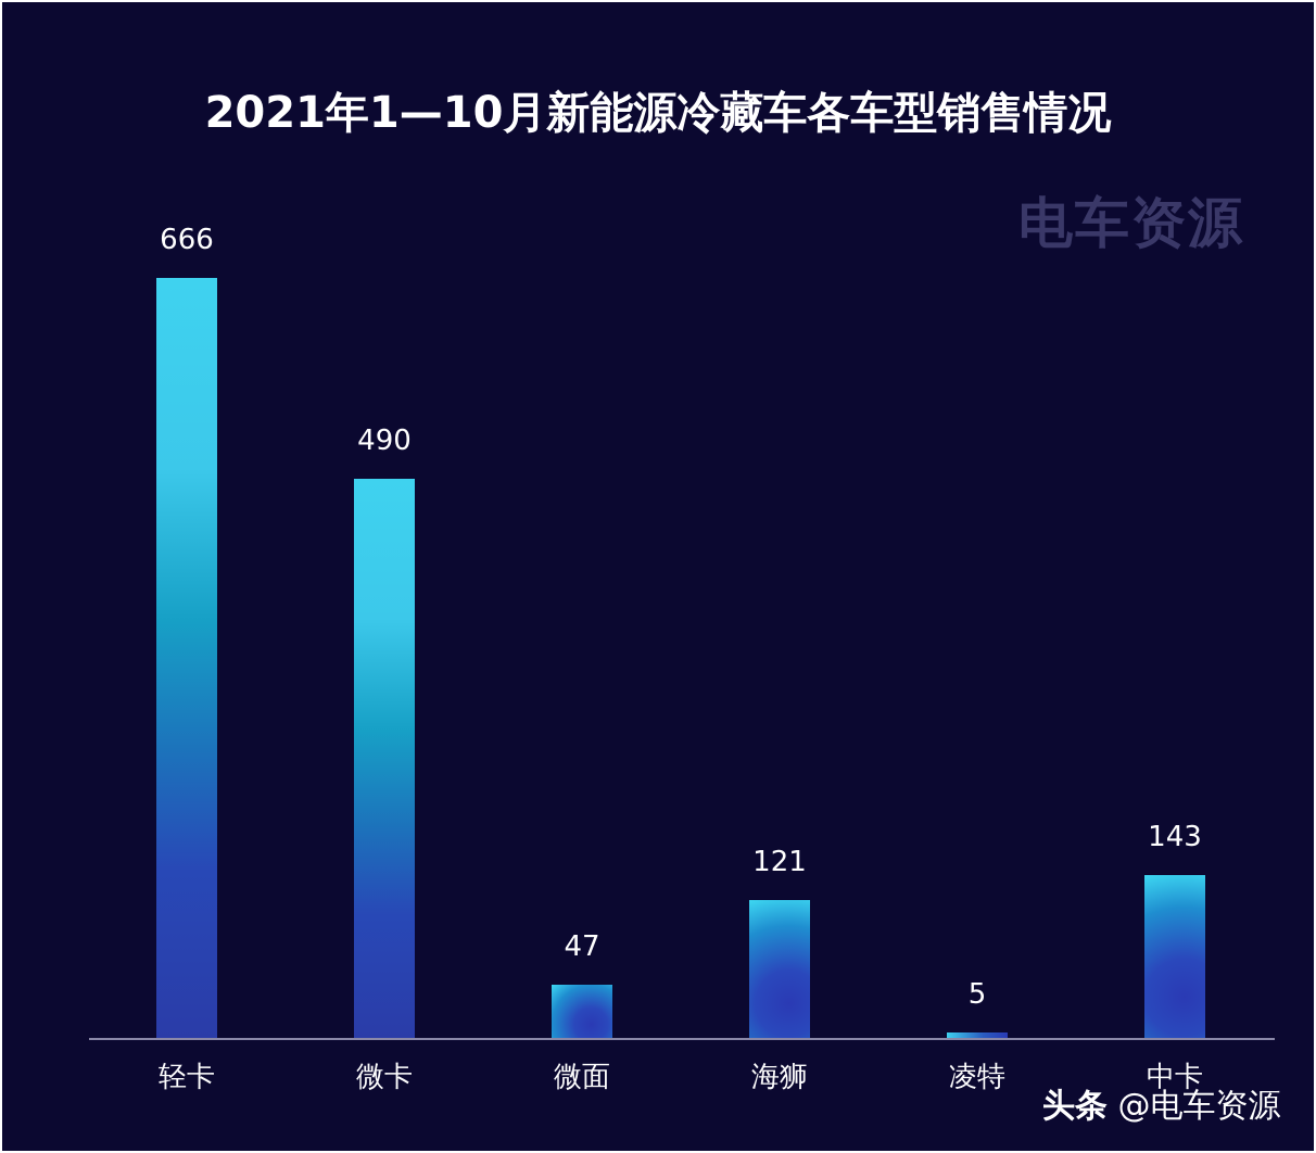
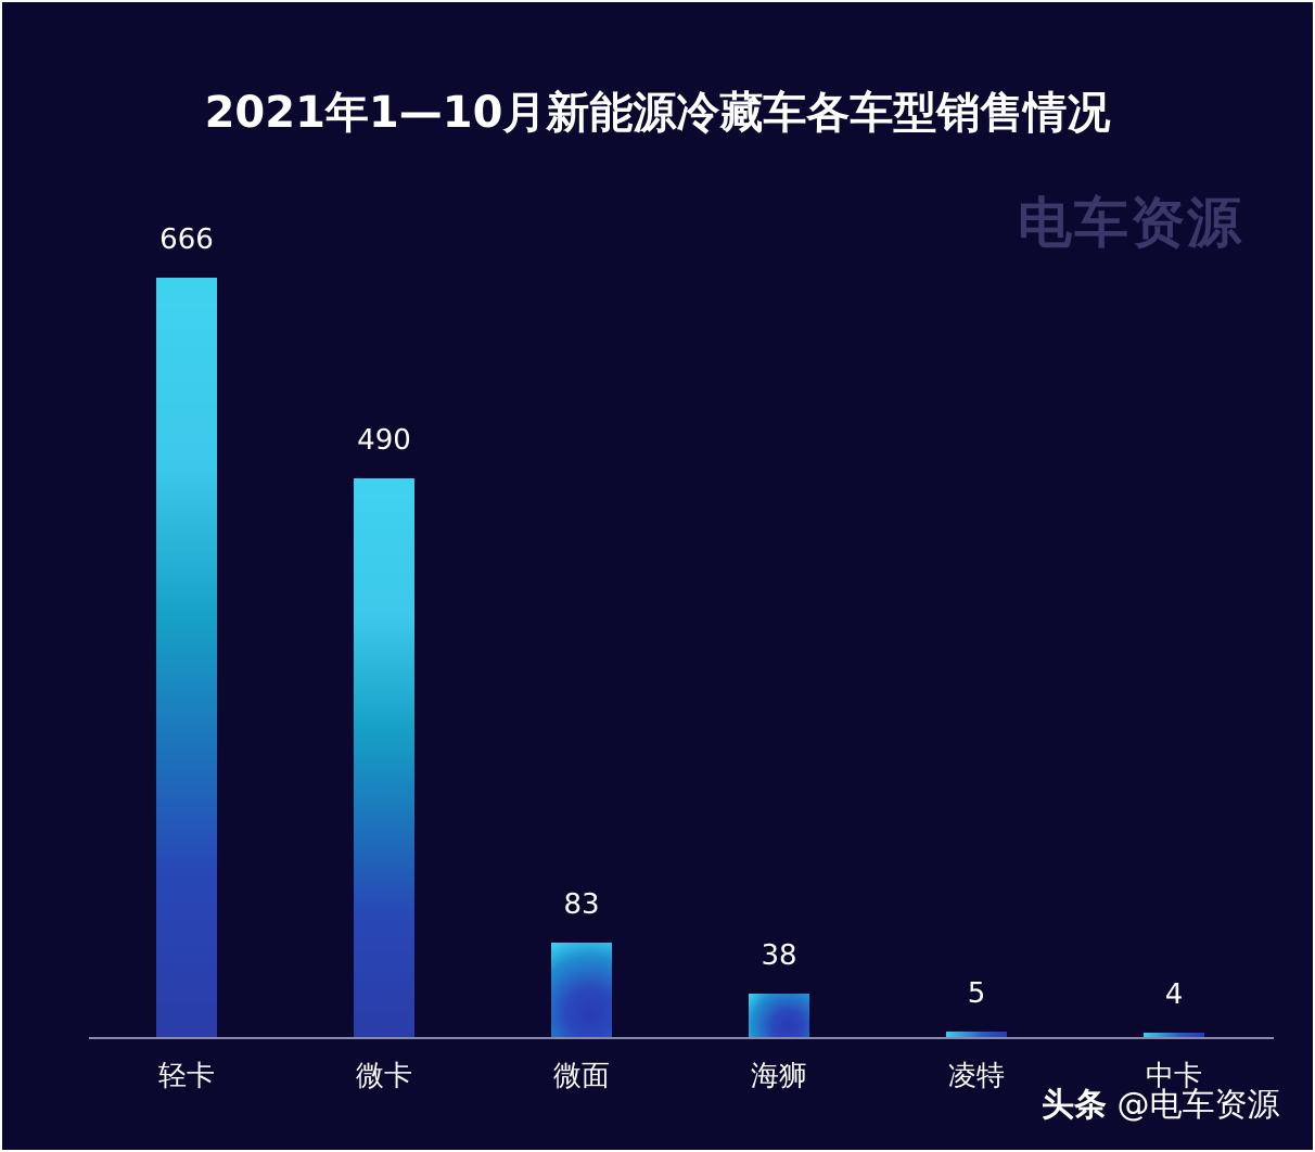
微面: 47 -> 83
海狮: 121 -> 38
中卡: 143 -> 4
